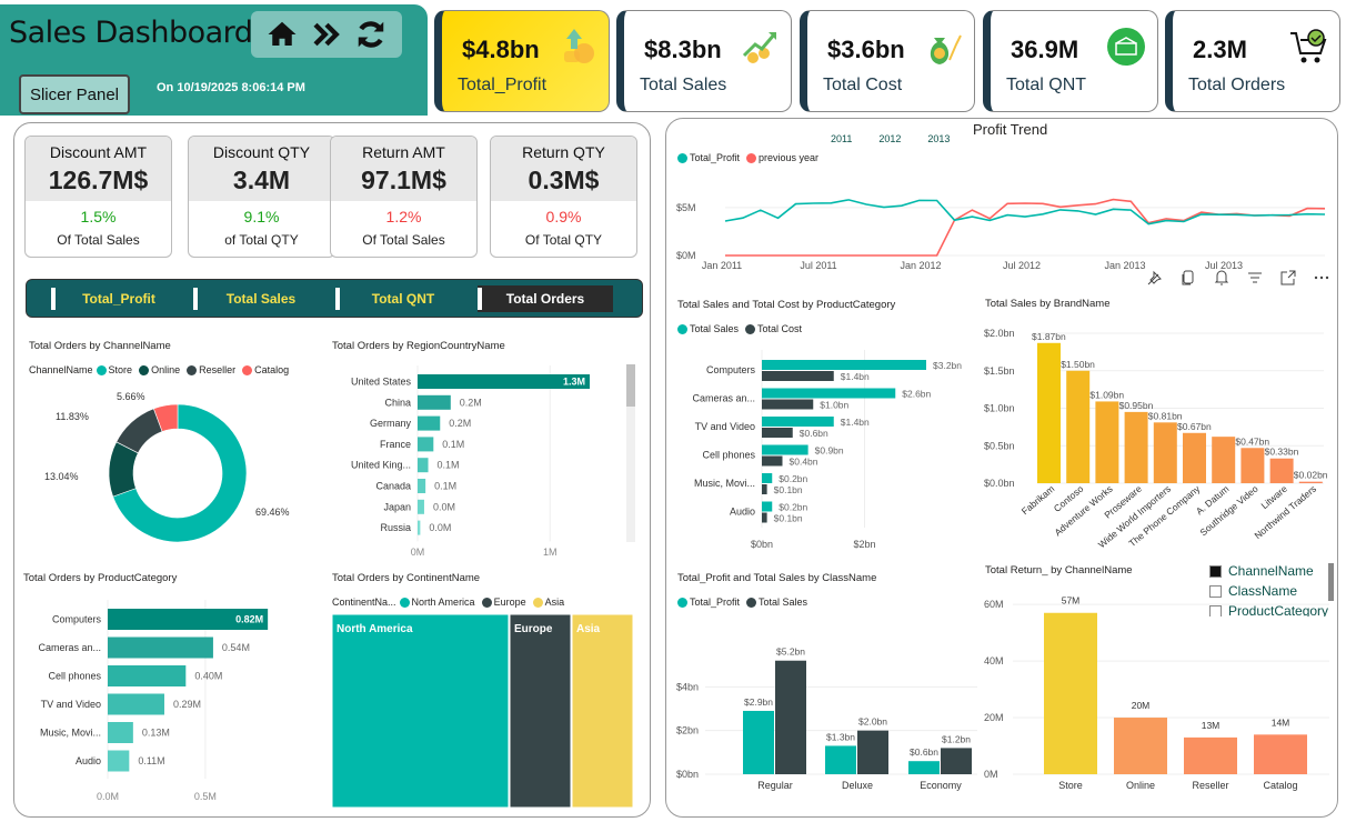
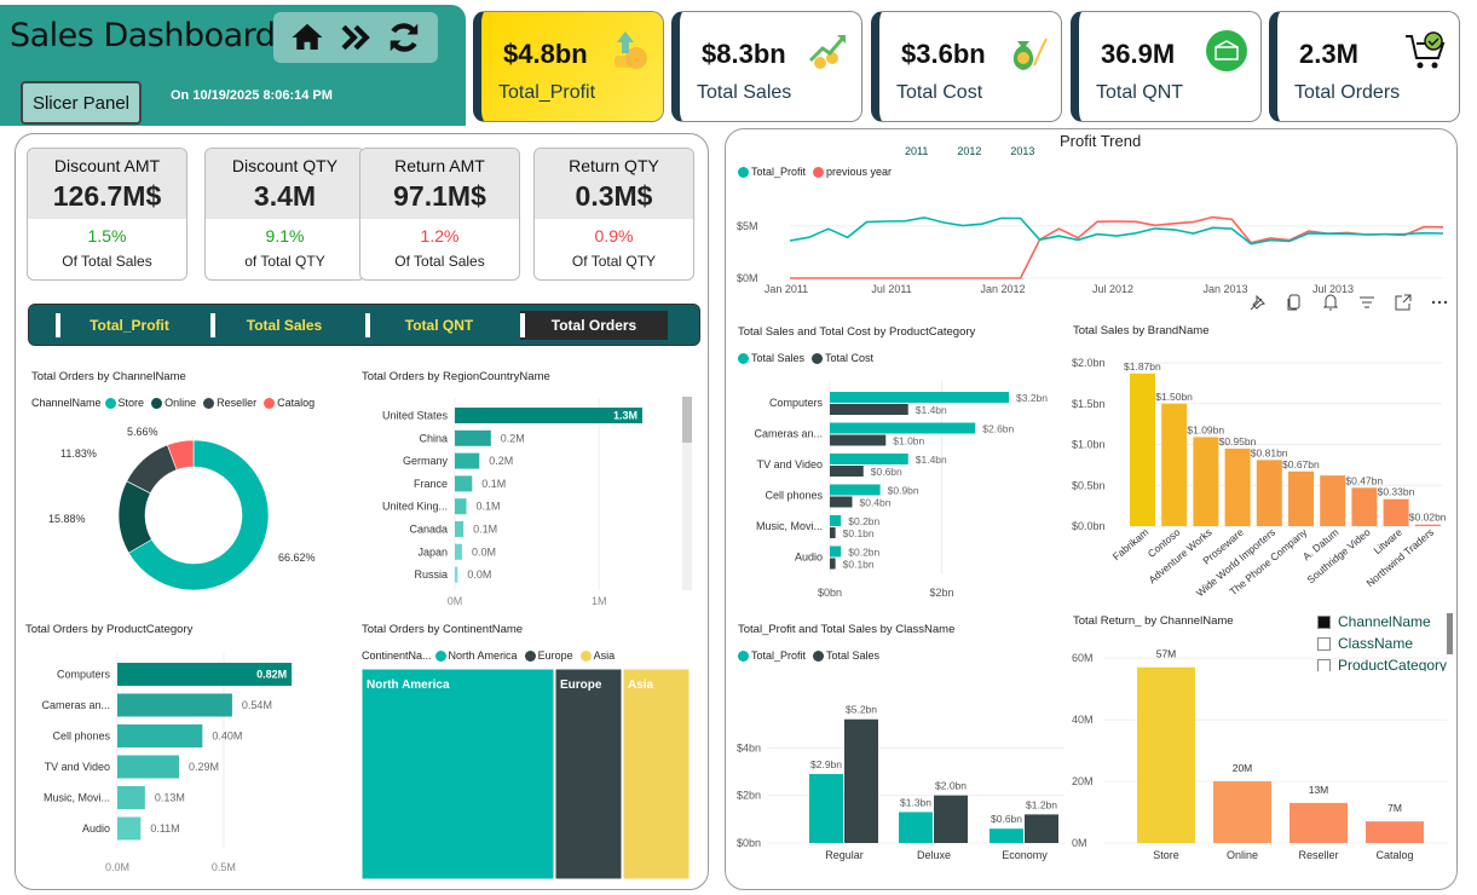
Total Orders by ChannelName/Store: 69.46% -> 66.62%
Total Orders by ChannelName/Online: 13.04% -> 15.88%
Total Return_ by ChannelName/Catalog: 14M -> 7M
